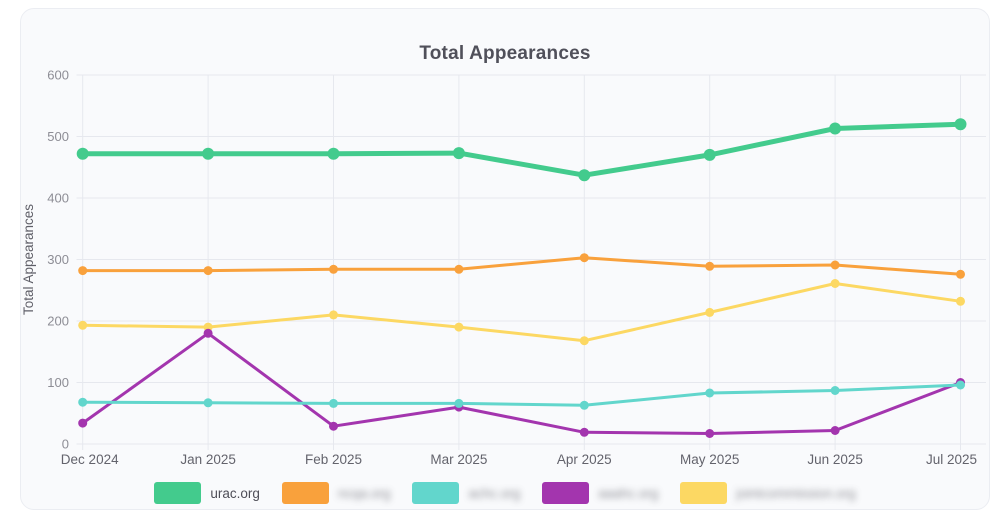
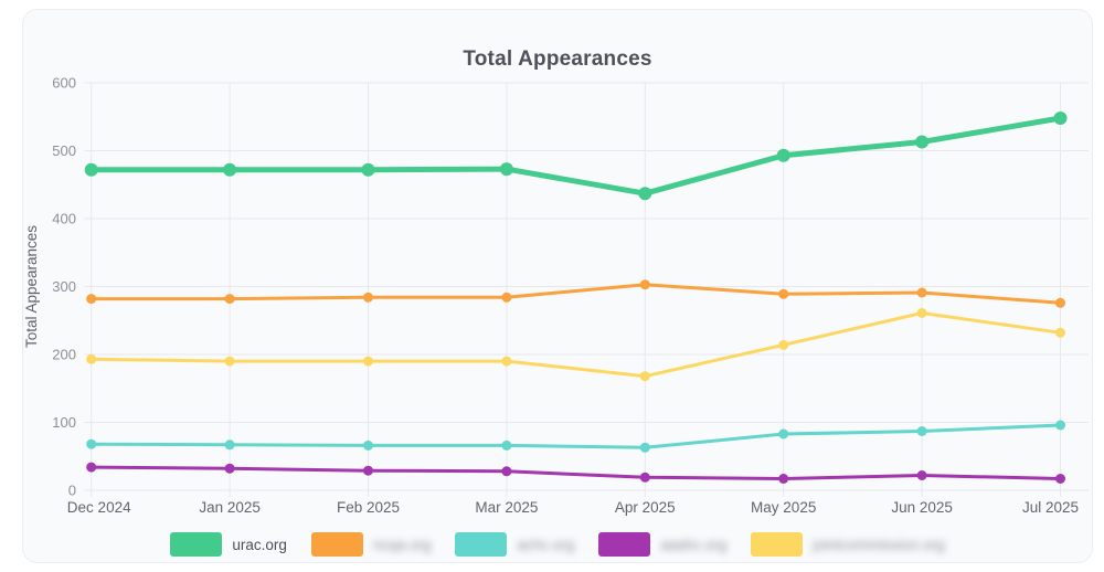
aaahc.org/Jan 2025: 180 -> 30
jointcommission.org/Feb 2025: 210 -> 190
aaahc.org/Mar 2025: 60 -> 30
urac.org/May 2025: 470 -> 490
urac.org/Jul 2025: 520 -> 550
aaahc.org/Jul 2025: 100 -> 20
